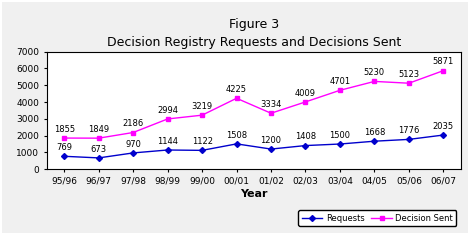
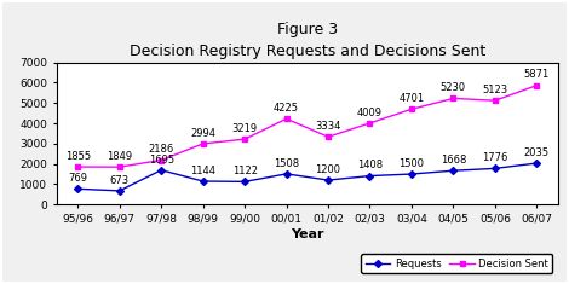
Requests/97/98: 970 -> 1695
